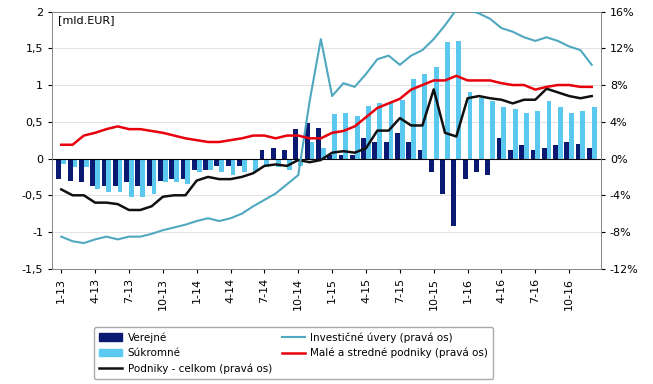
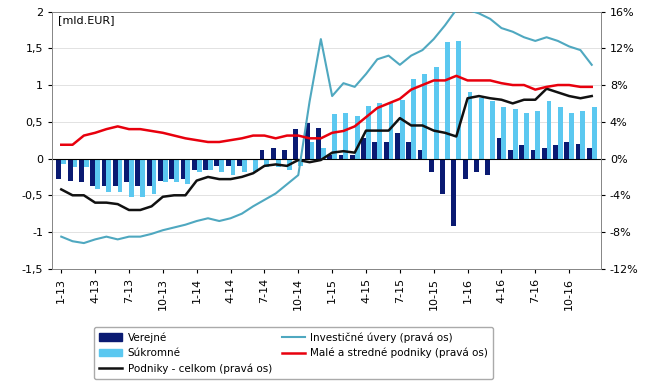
Podniky - celkom (pravá os)/4-15: 0,14 -> 0,38
Podniky - celkom (pravá os)/10-15: 0,94 -> 0,38
